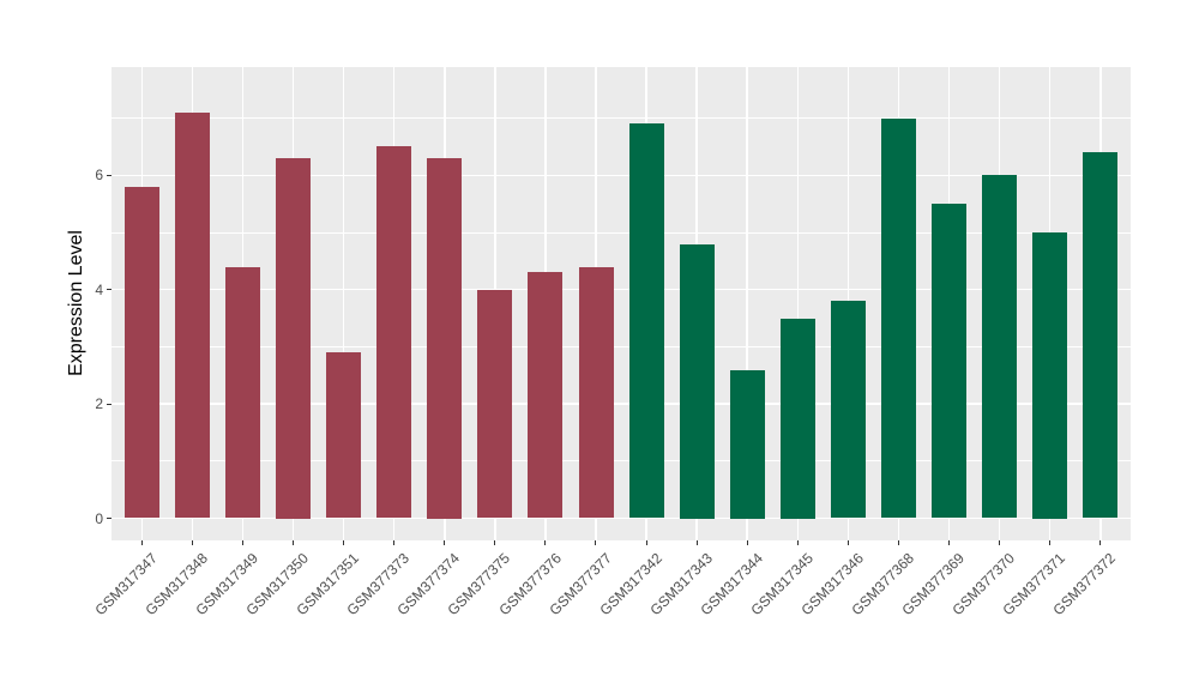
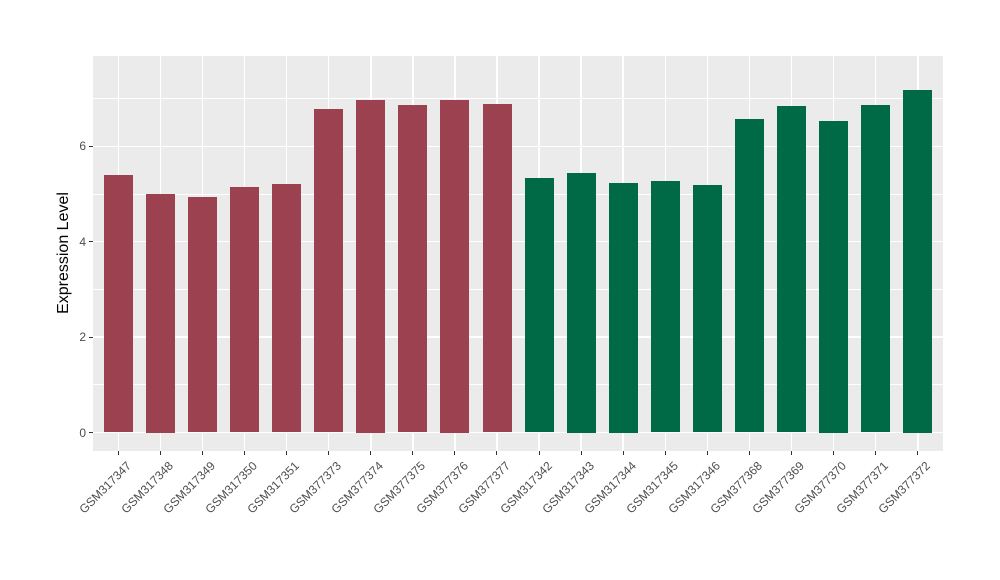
GSM317347: 5.8 -> 5.4
GSM317348: 7.1 -> 5.0
GSM317349: 4.4 -> 4.9
GSM317350: 6.3 -> 5.2
GSM317351: 2.9 -> 5.2
GSM377373: 6.5 -> 6.8
GSM377374: 6.3 -> 7.0
GSM377375: 4.0 -> 6.9
GSM377376: 4.3 -> 7.0
GSM377377: 4.4 -> 6.9
GSM317342: 6.9 -> 5.3
GSM317343: 4.8 -> 5.5
GSM317344: 2.6 -> 5.2
GSM317345: 3.5 -> 5.3
GSM317346: 3.8 -> 5.2
GSM377368: 7.0 -> 6.6
GSM377369: 5.5 -> 6.8
GSM377370: 6.0 -> 6.5
GSM377371: 5.0 -> 6.9
GSM377372: 6.4 -> 7.2
